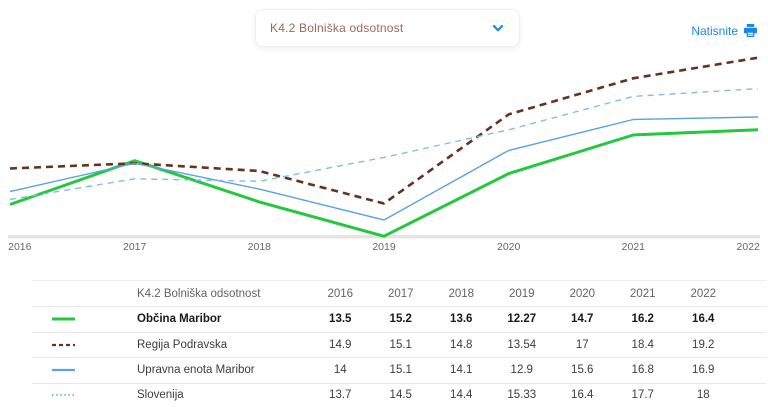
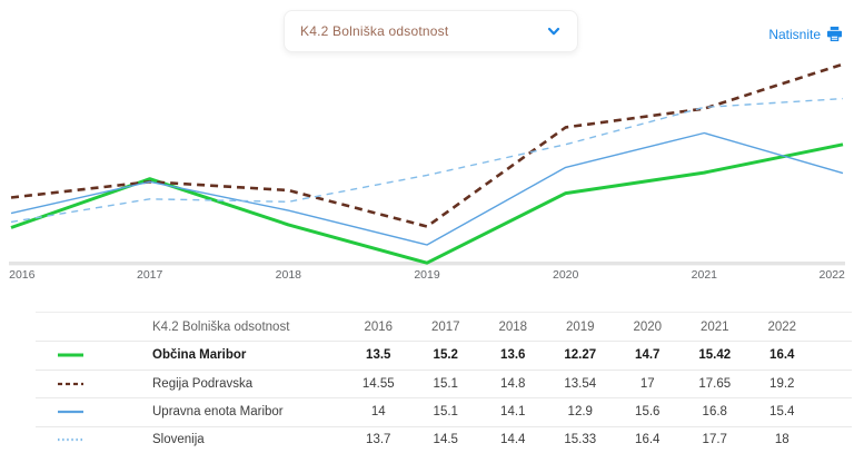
Regija Podravska/2016: 14.9 -> 14.55
Občina Maribor/2021: 16.2 -> 15.42
Regija Podravska/2021: 18.4 -> 17.65
Upravna enota Maribor/2022: 16.9 -> 15.4
